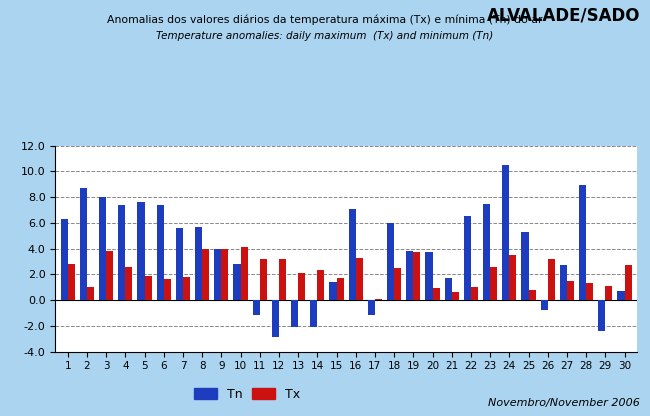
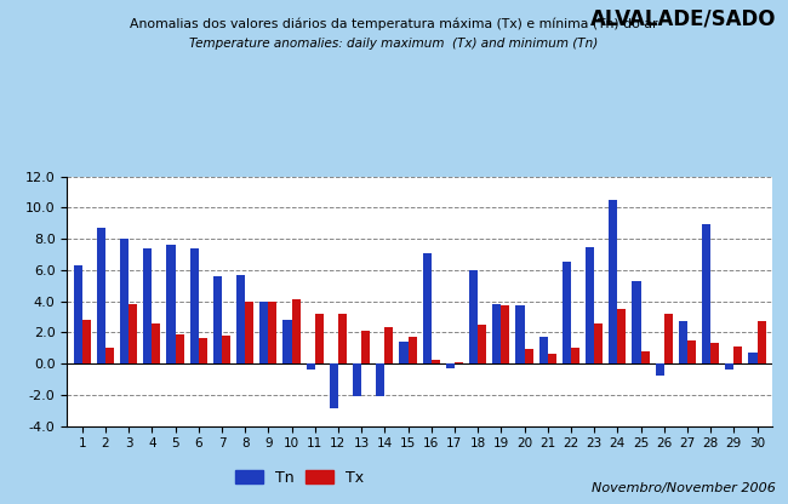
Tn/11: -1.2 -> -0.4
Tx/16: 3.3 -> 0.2
Tn/17: -1.2 -> -0.3
Tn/29: -2.4 -> -0.4
